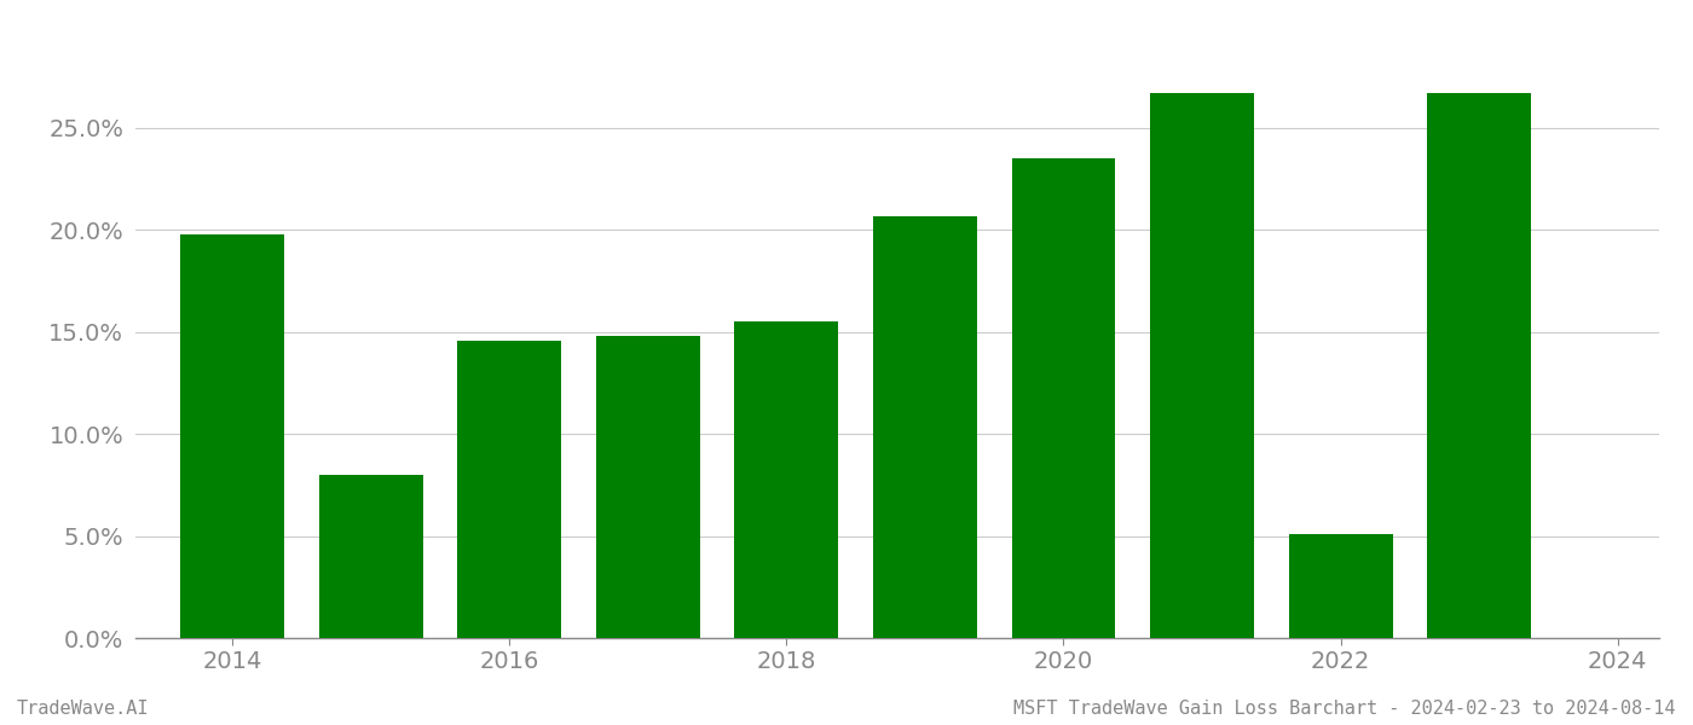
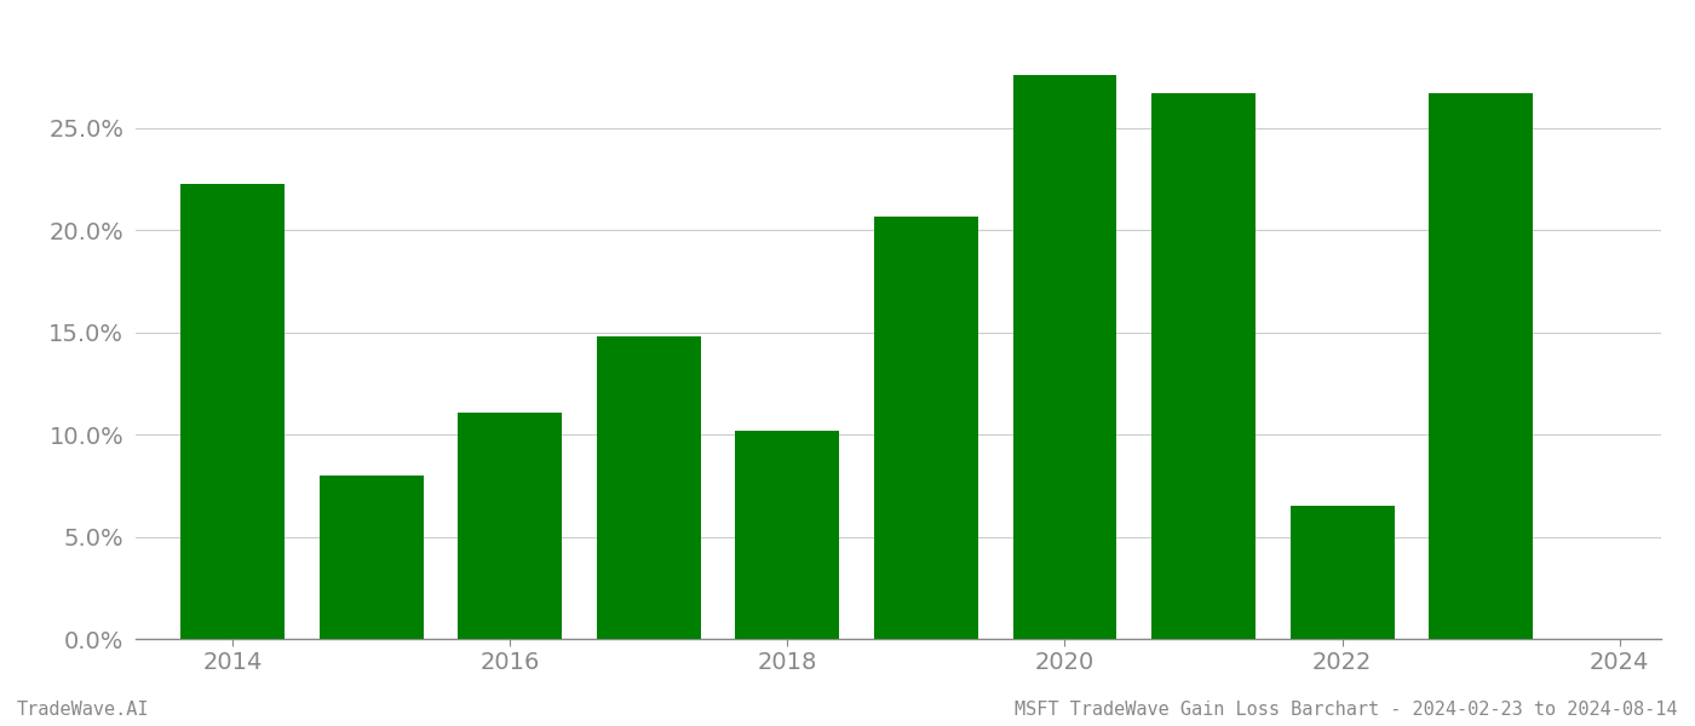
2014: 19.8% -> 22.3%
2016: 14.6% -> 11.1%
2018: 15.5% -> 10.2%
2020: 23.5% -> 27.6%
2022: 5.1% -> 6.5%
